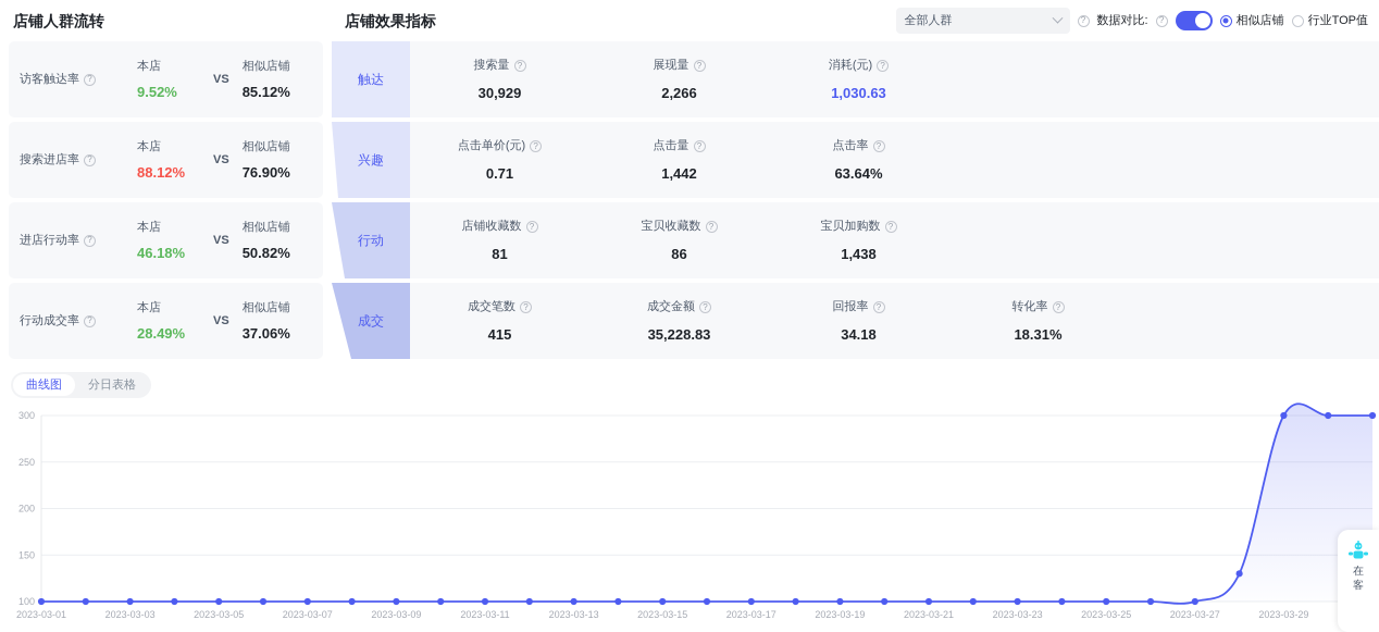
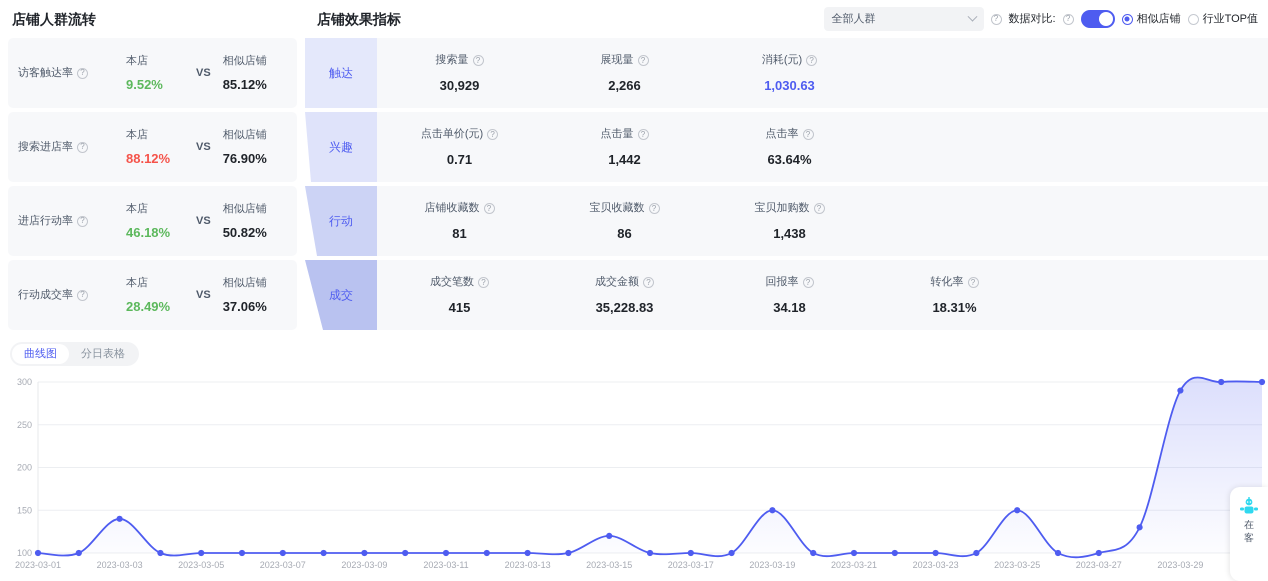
2023-03-03: 100 -> 140
2023-03-15: 100 -> 120
2023-03-19: 100 -> 150
2023-03-25: 100 -> 150
2023-03-29: 300 -> 290
